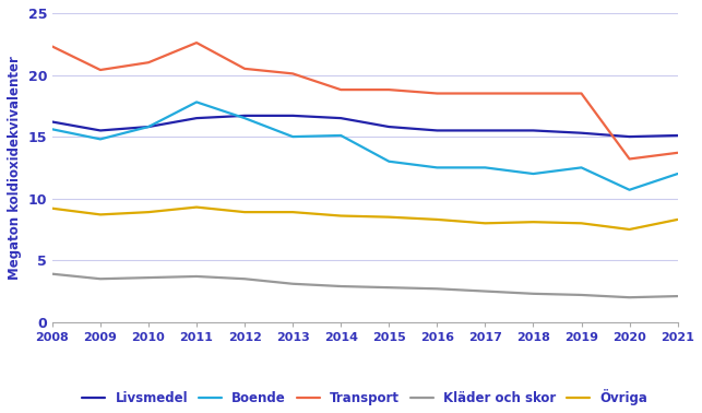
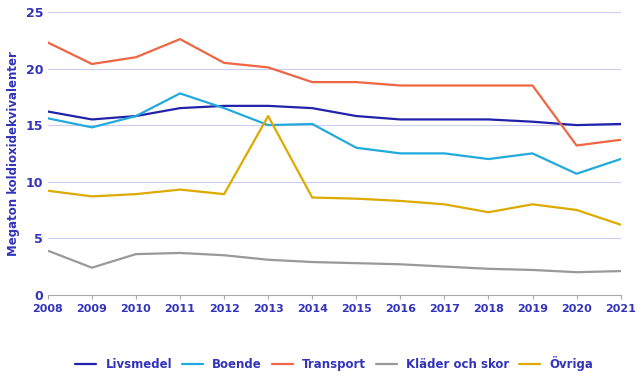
Kläder och skor/2009: 3.5 -> 2.4
Övriga/2013: 8.9 -> 15.8
Övriga/2018: 8.1 -> 7.3
Övriga/2021: 8.3 -> 6.2
